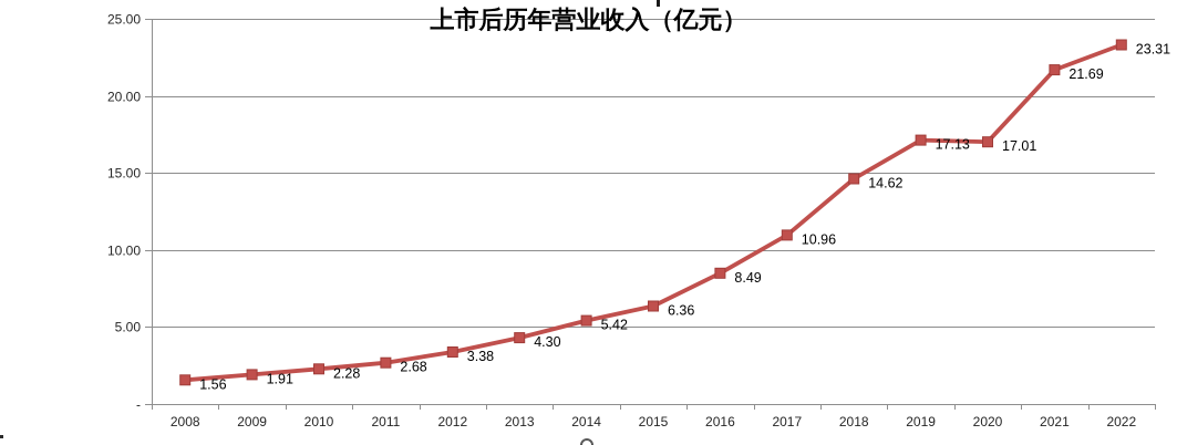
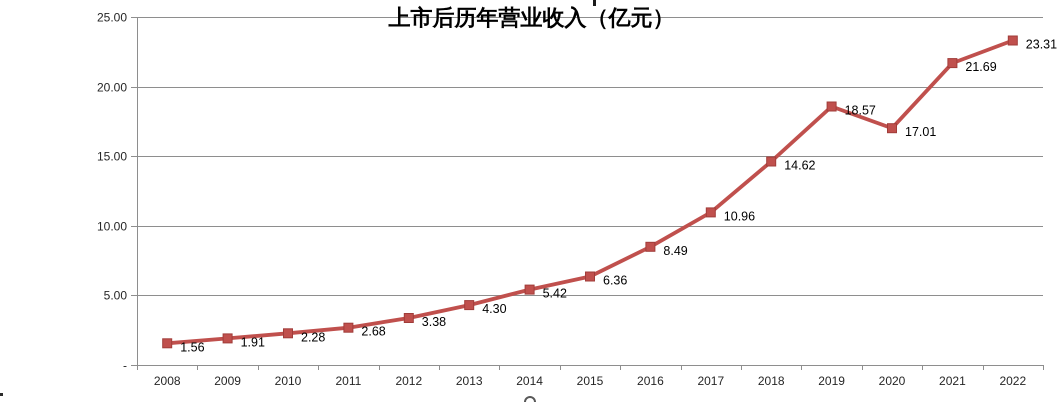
2019: 17.13 -> 18.57
